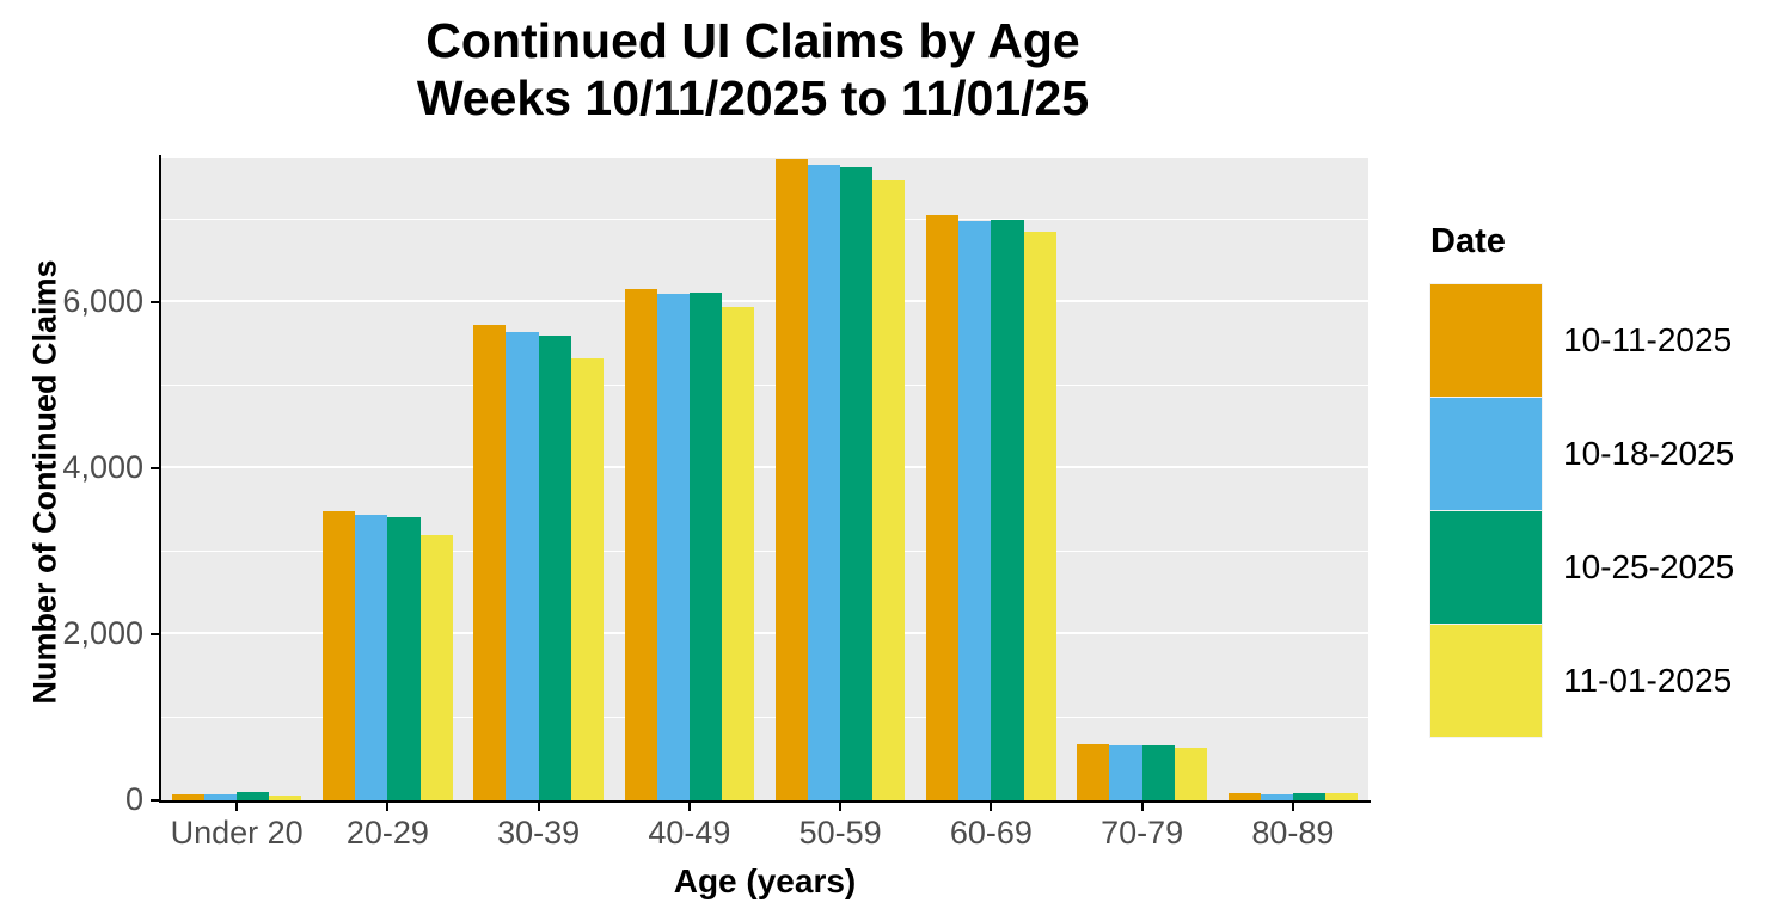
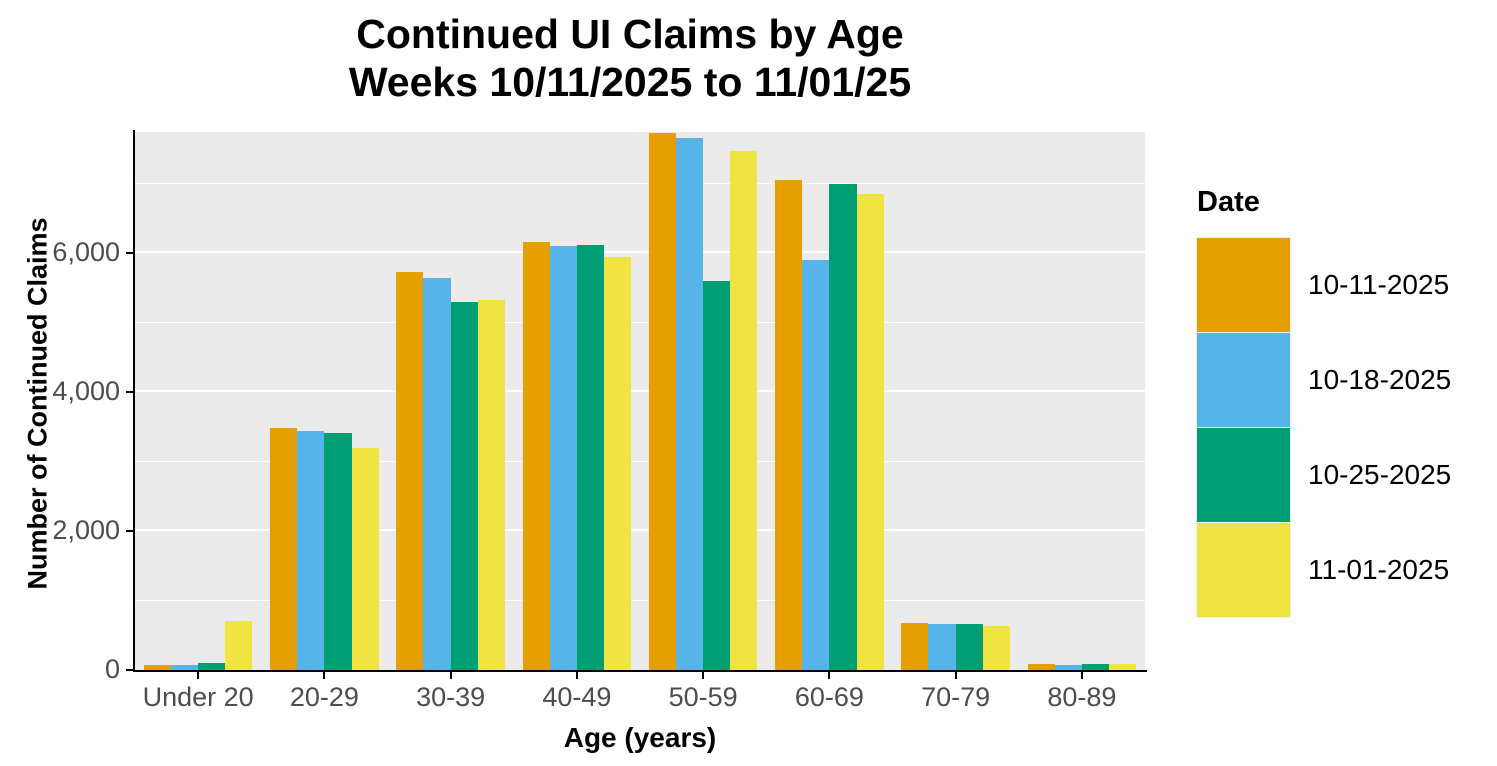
11-01-2025/Under 20: 100 -> 700
10-25-2025/30-39: 5600 -> 5300
10-25-2025/50-59: 7600 -> 5600
10-18-2025/60-69: 7000 -> 5900
